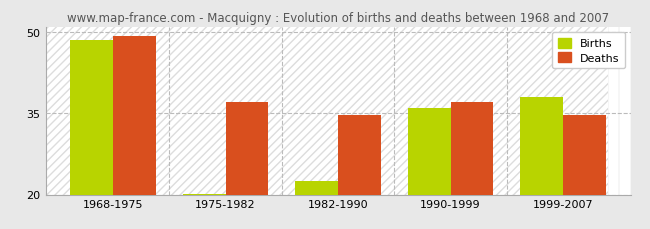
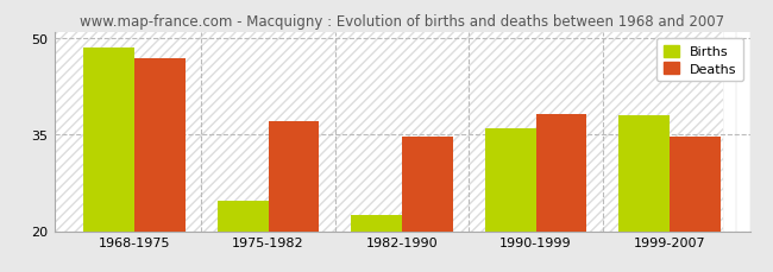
Deaths/1968-1975: 49.2 -> 46.8
Births/1975-1982: 20.1 -> 24.8
Deaths/1990-1999: 37.0 -> 38.2
